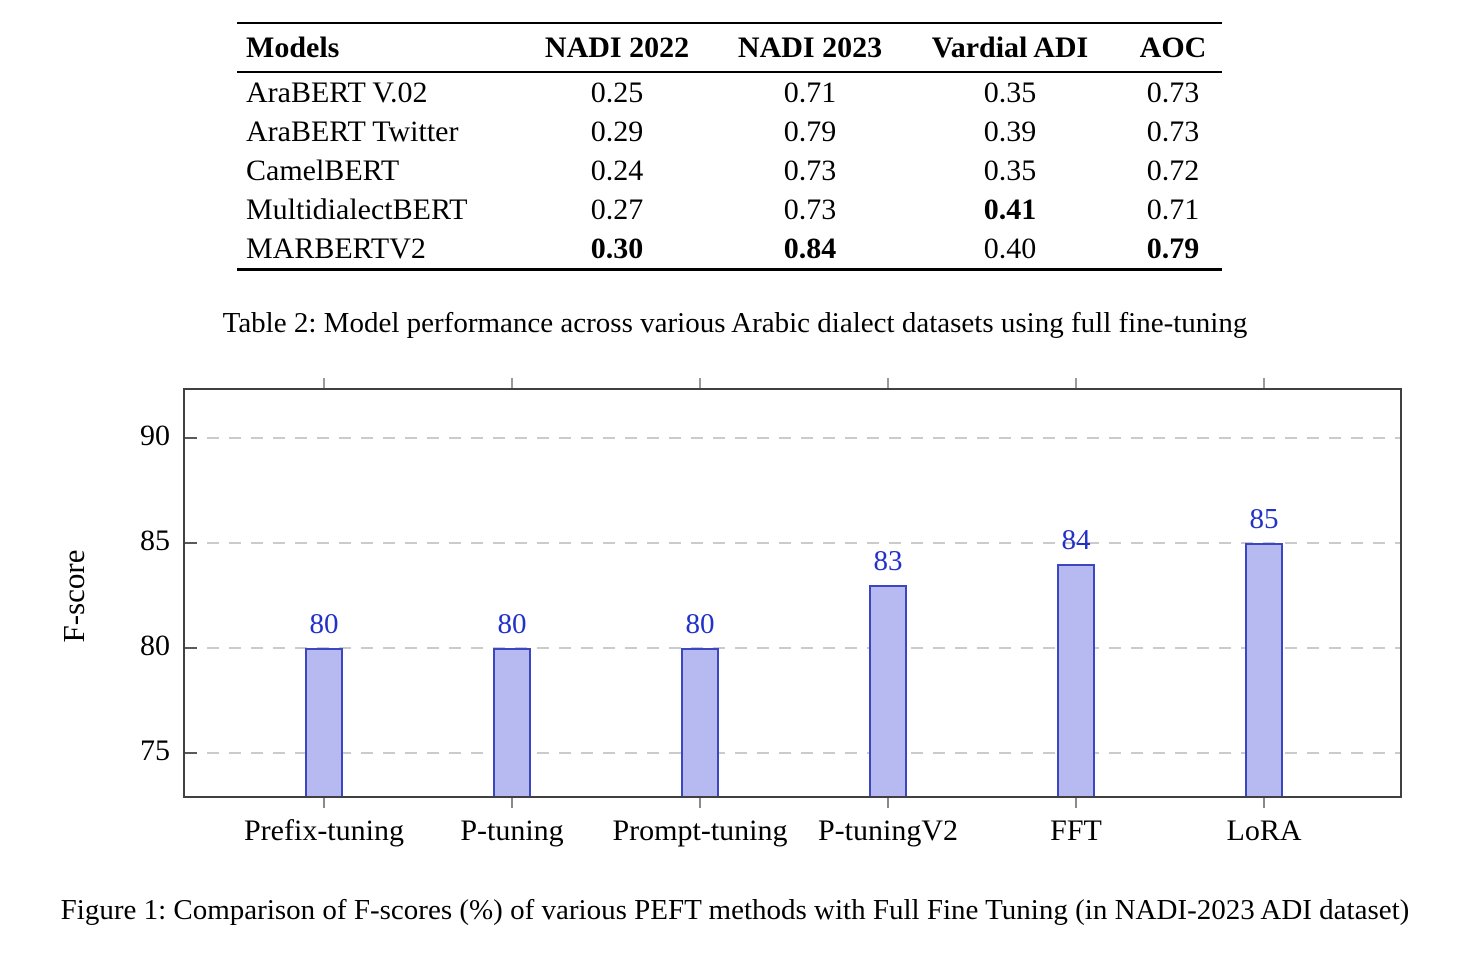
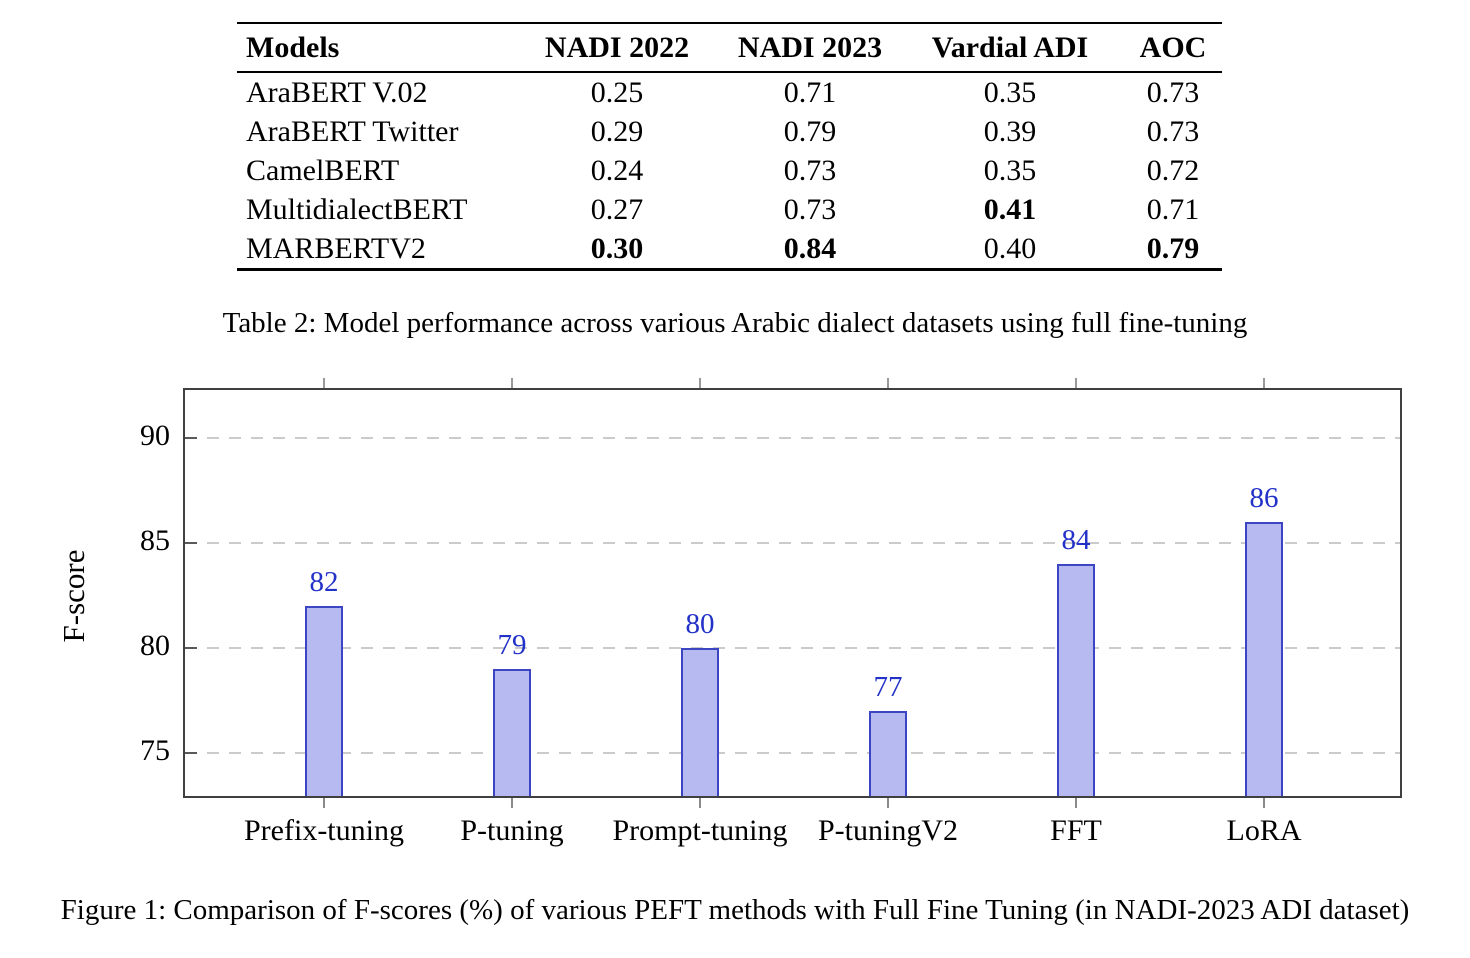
Prefix-tuning: 80 -> 82
P-tuning: 80 -> 79
P-tuningV2: 83 -> 77
LoRA: 85 -> 86
